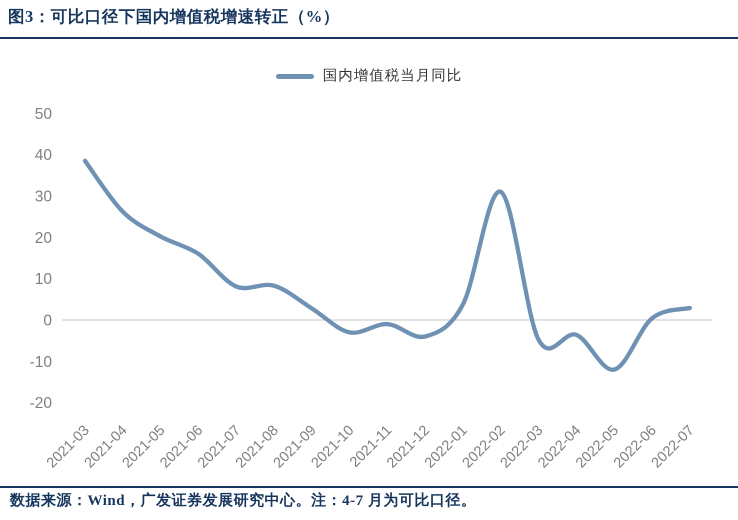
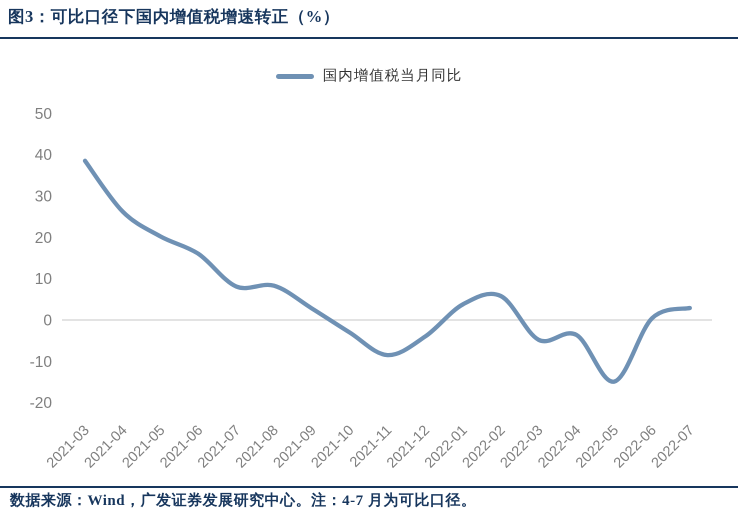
2021-11: -1 -> -8
2022-02: 31 -> 6
2022-05: -12 -> -15
